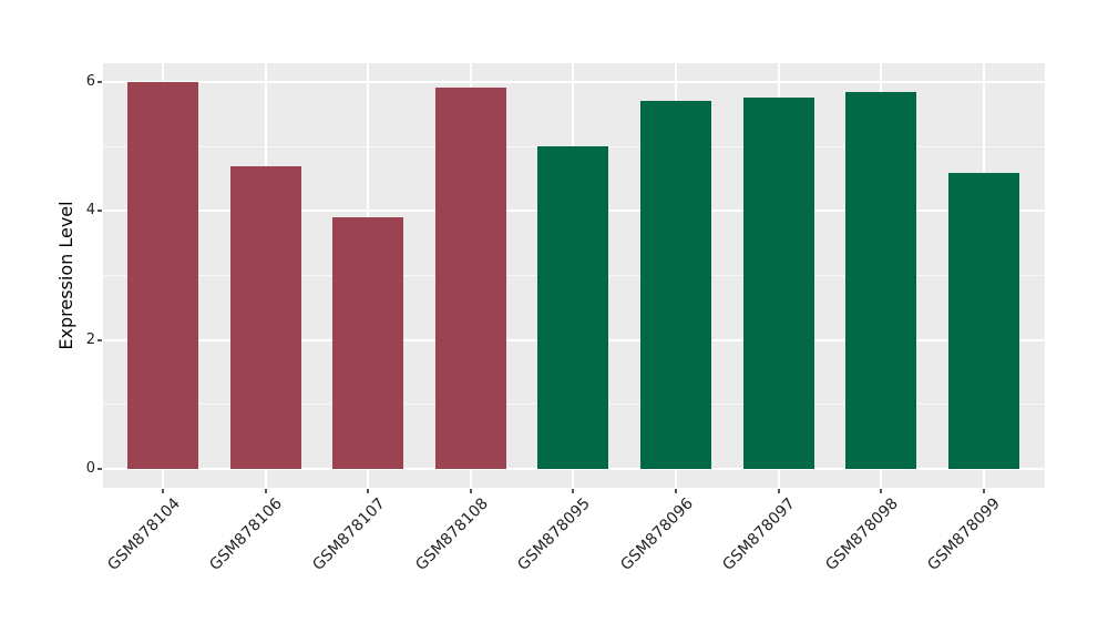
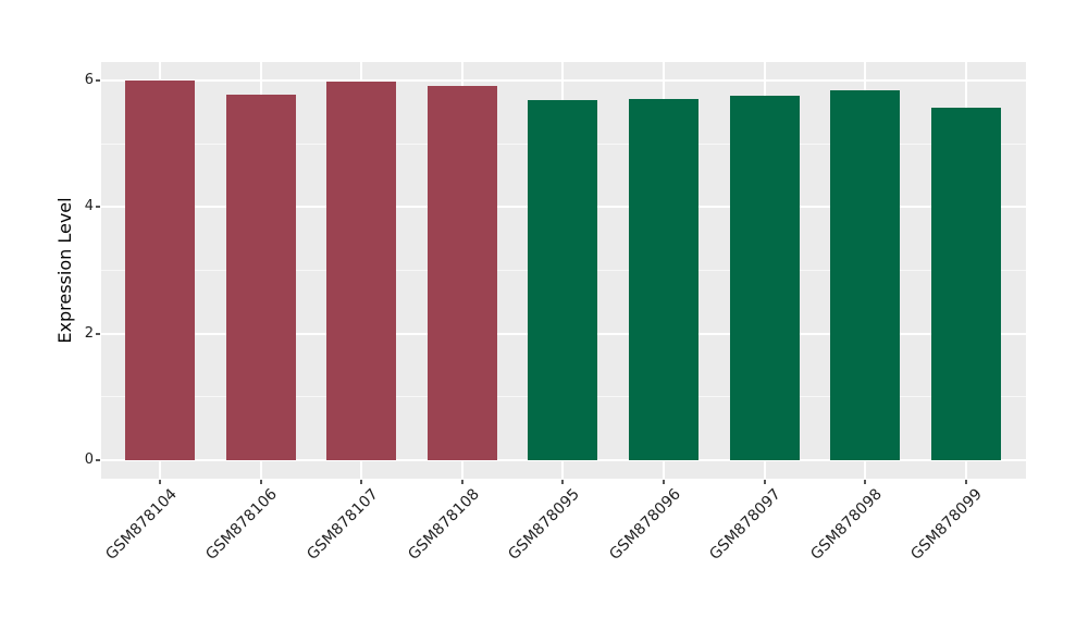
GSM878106: 4.7 -> 5.8
GSM878107: 3.9 -> 6.0
GSM878095: 5.0 -> 5.7
GSM878099: 4.6 -> 5.6
